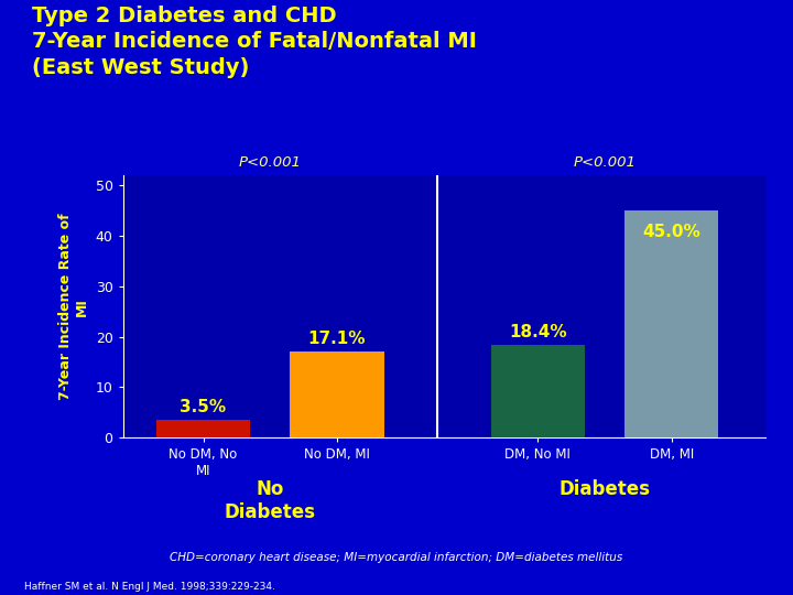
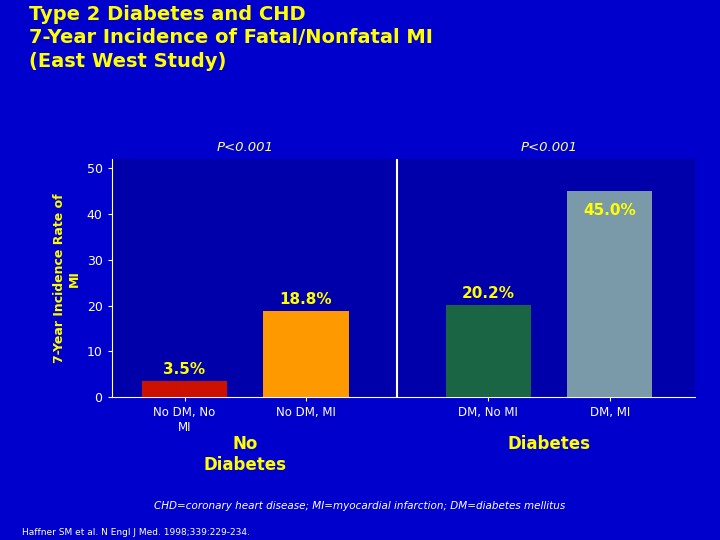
No DM, MI: 17.1% -> 18.8%
DM, No MI: 18.4% -> 20.2%
